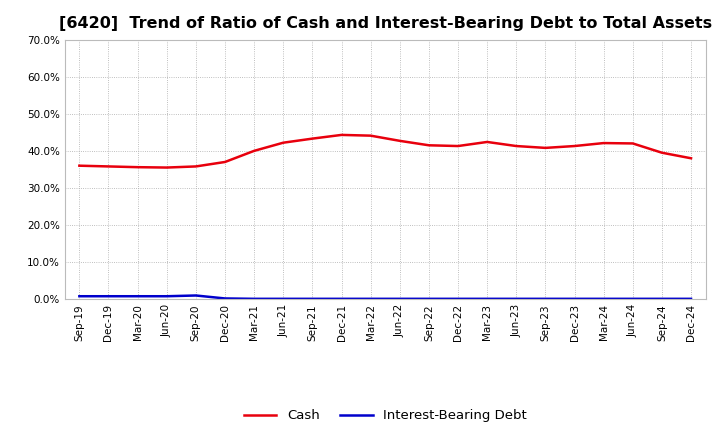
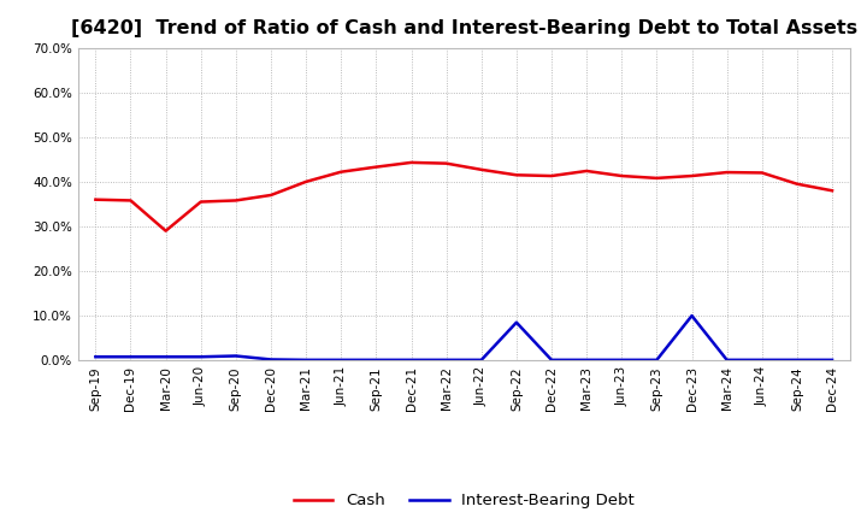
Cash/Mar-20: 35.6% -> 29.0%
Interest-Bearing Debt/Sep-22: 0.1% -> 8.5%
Interest-Bearing Debt/Dec-23: 0.1% -> 10.0%
